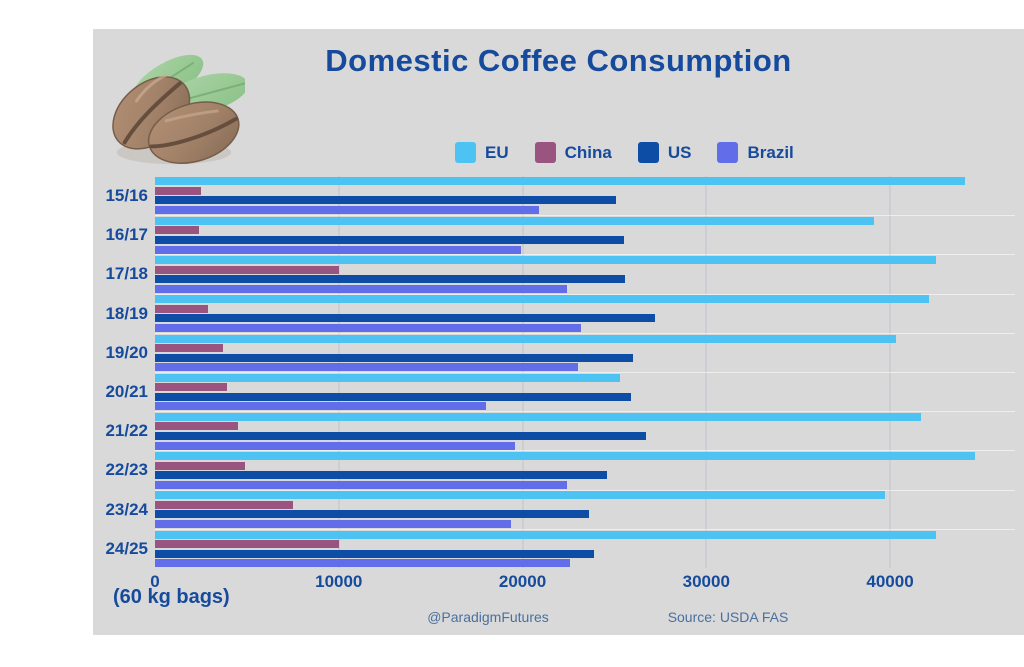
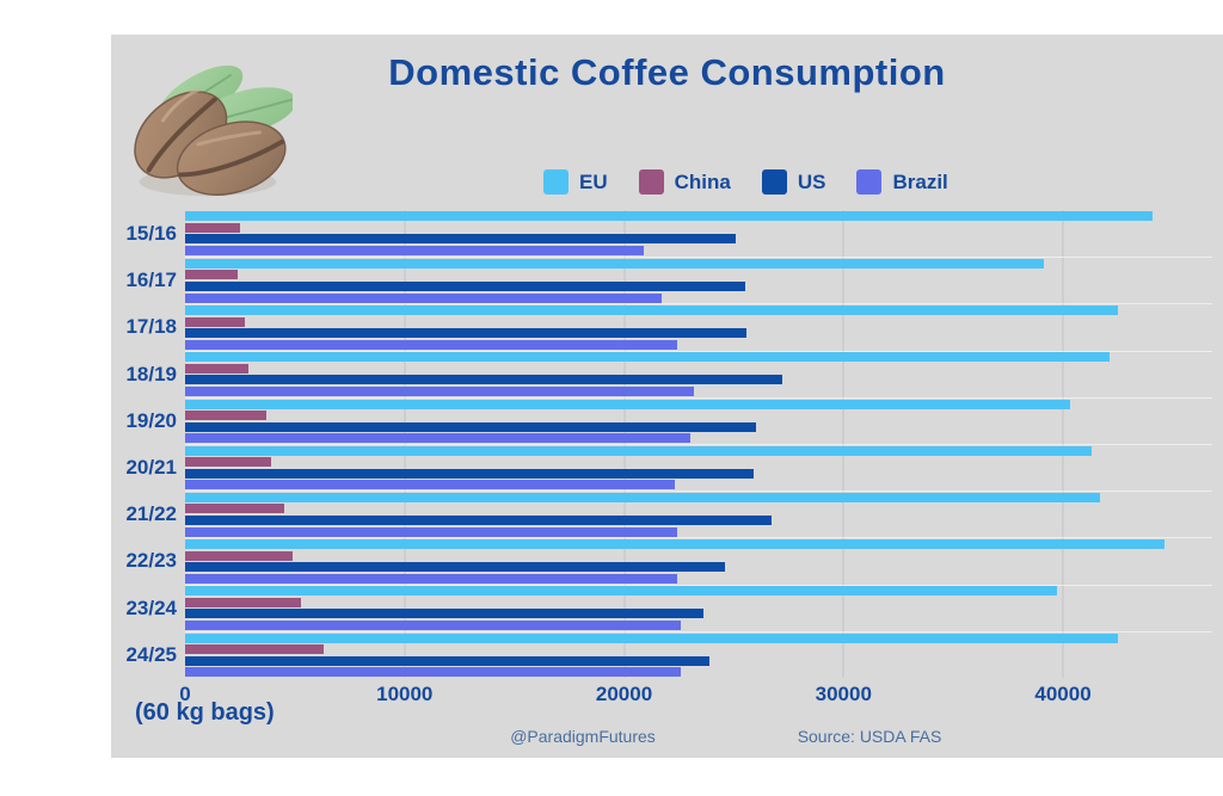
Brazil/16/17: 19900 -> 21700
China/17/18: 10000 -> 2700
EU/20/21: 25300 -> 41300
Brazil/20/21: 18000 -> 22300
Brazil/21/22: 19600 -> 22400
China/23/24: 7500 -> 5300
Brazil/23/24: 19400 -> 22600
China/24/25: 10000 -> 6300
